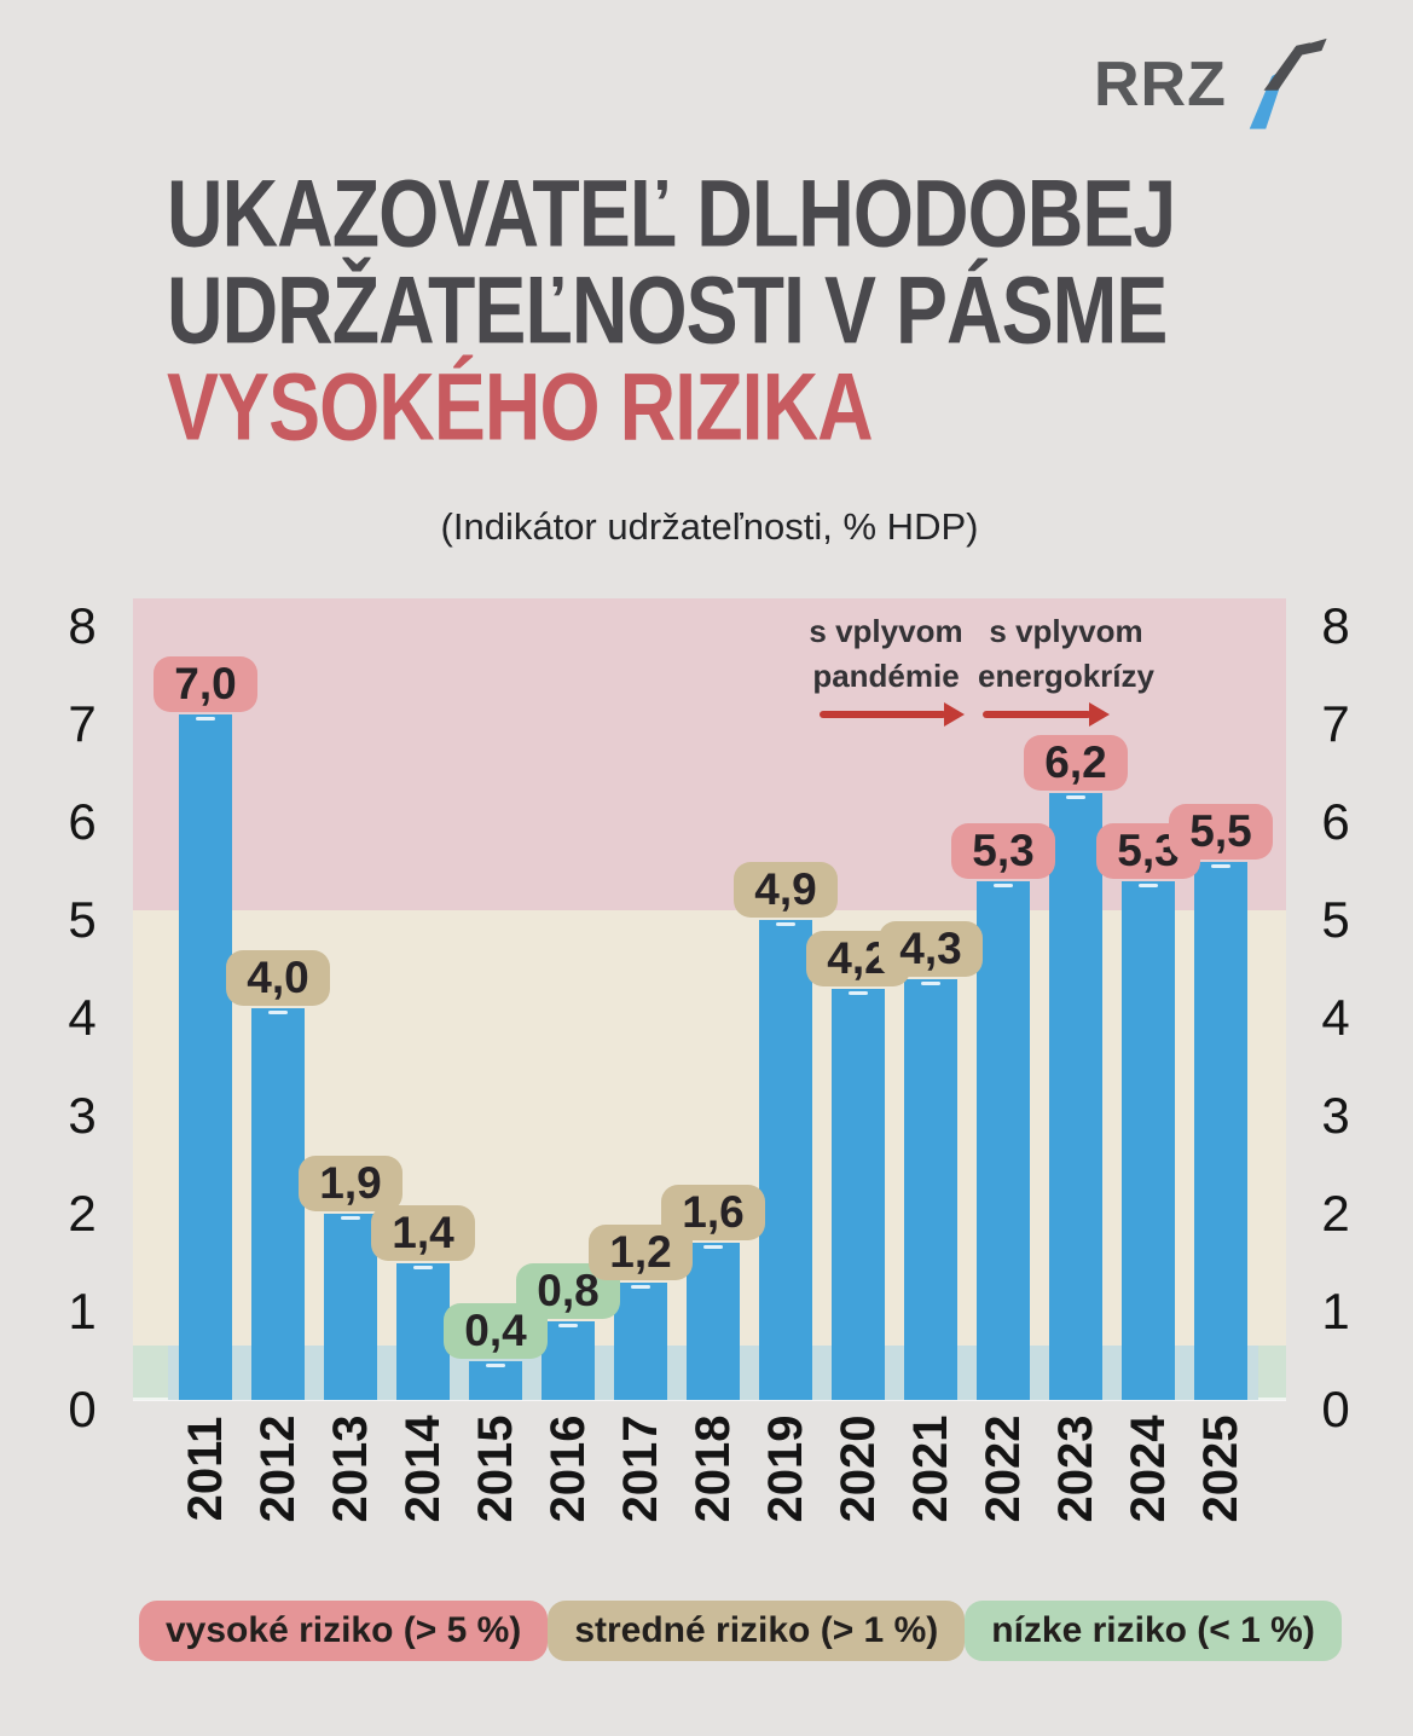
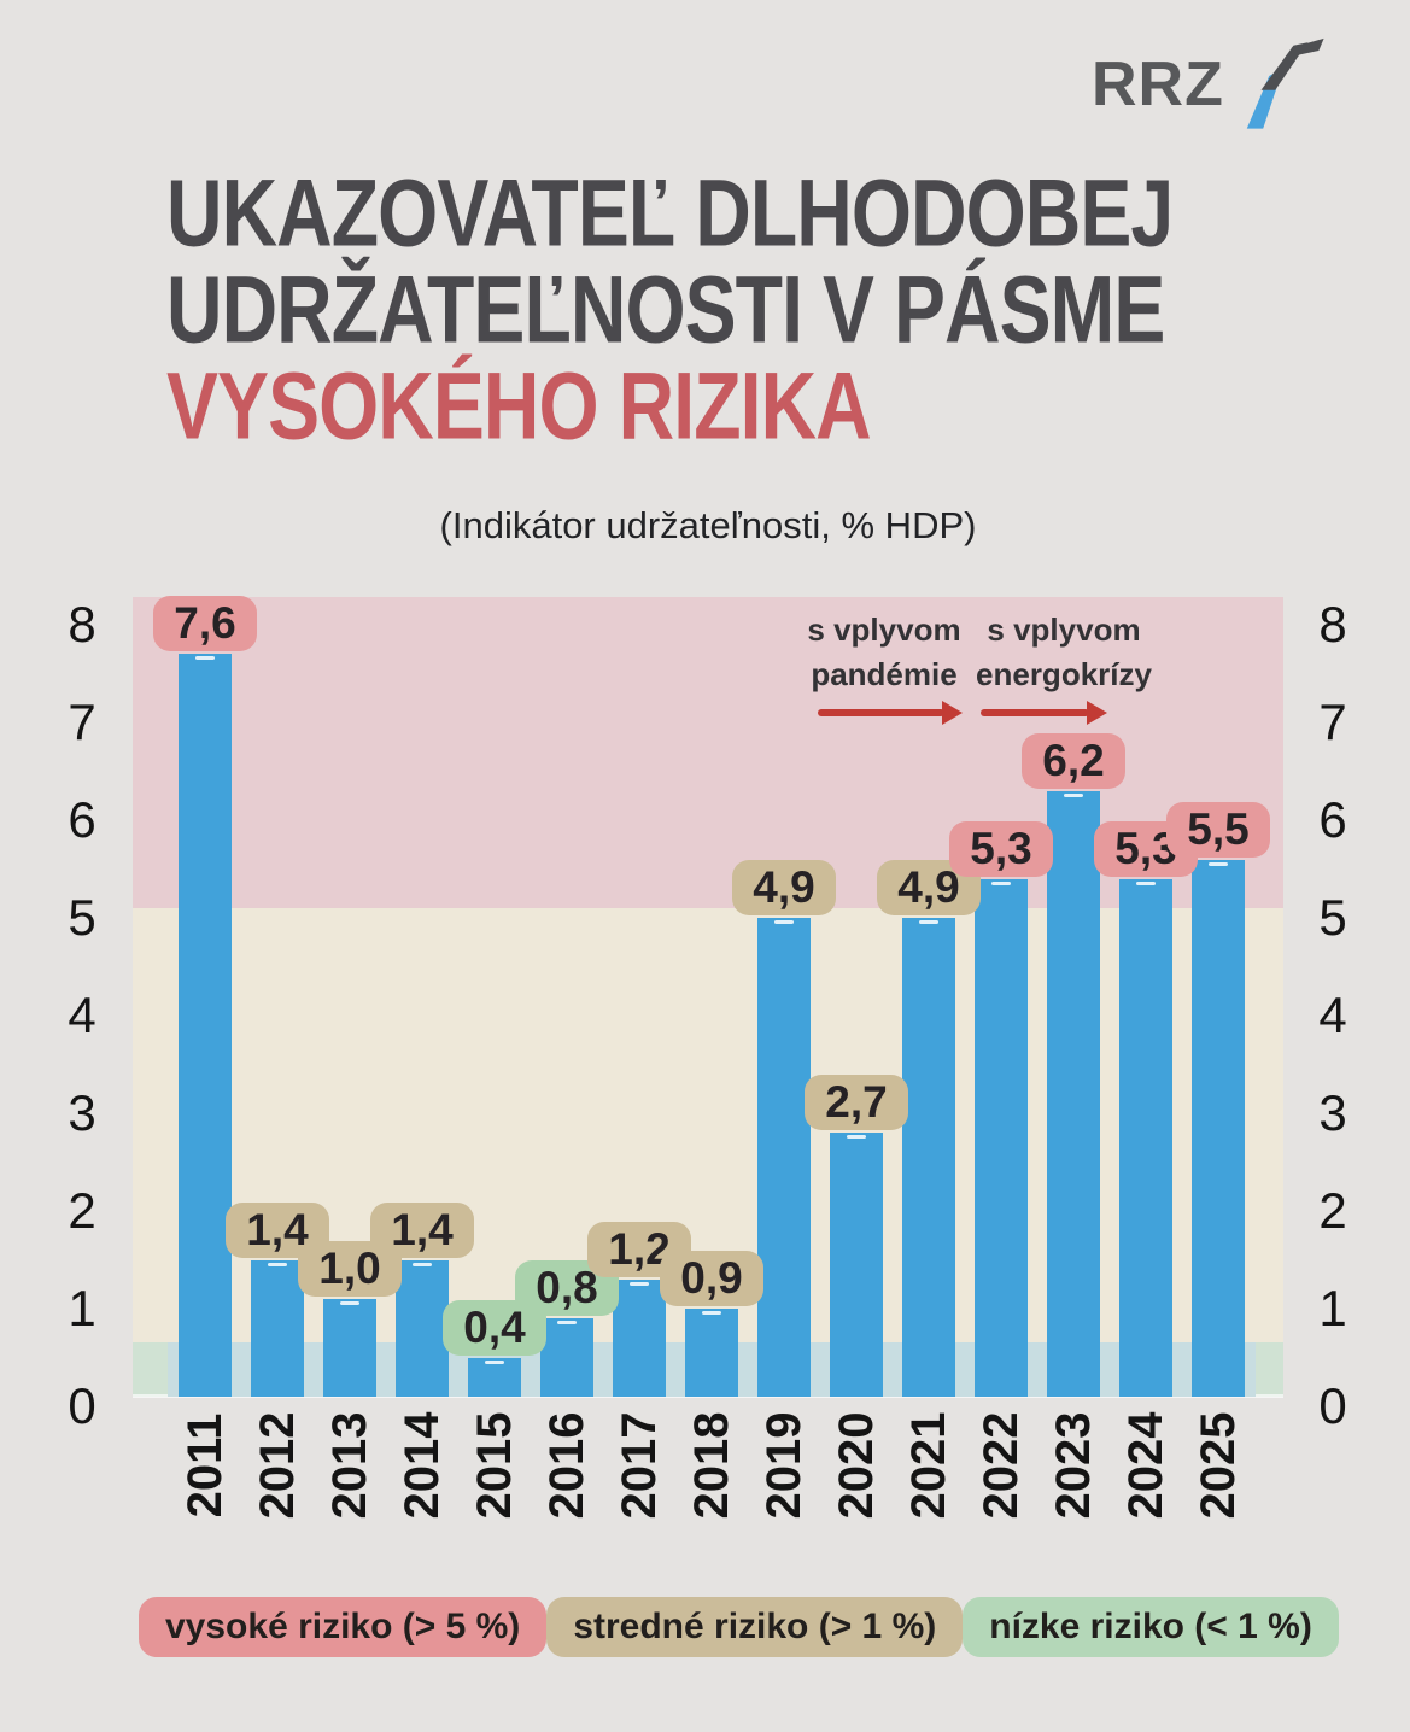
2011: 7,0 -> 7,6
2012: 4,0 -> 1,4
2013: 1,9 -> 1,0
2018: 1,6 -> 0,9
2020: 4,2 -> 2,7
2021: 4,3 -> 4,9
